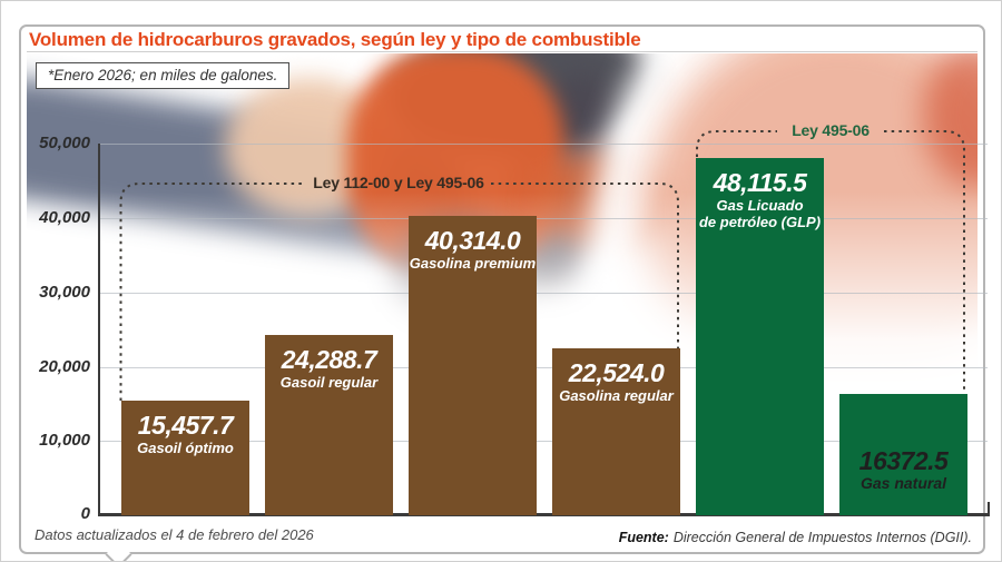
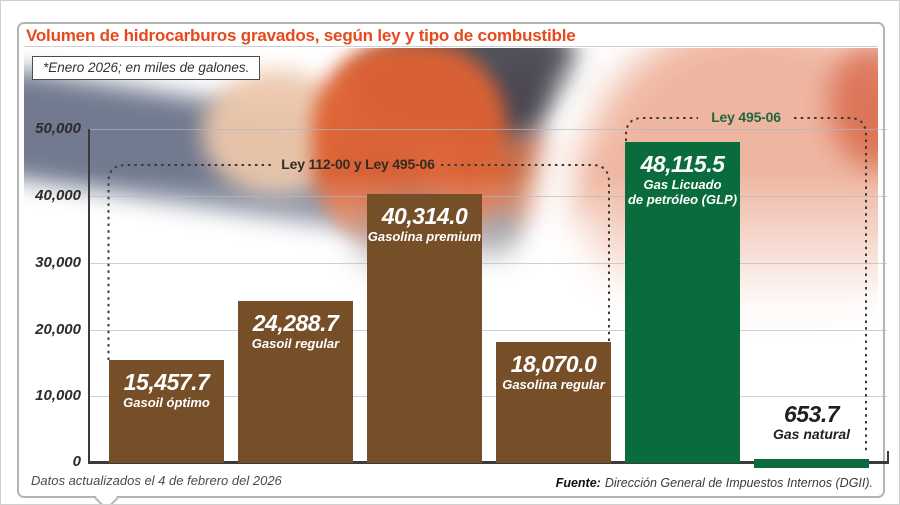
Gasolina regular: 22,524.0 -> 18,070.0
Gas natural: 16372.5 -> 653.7
